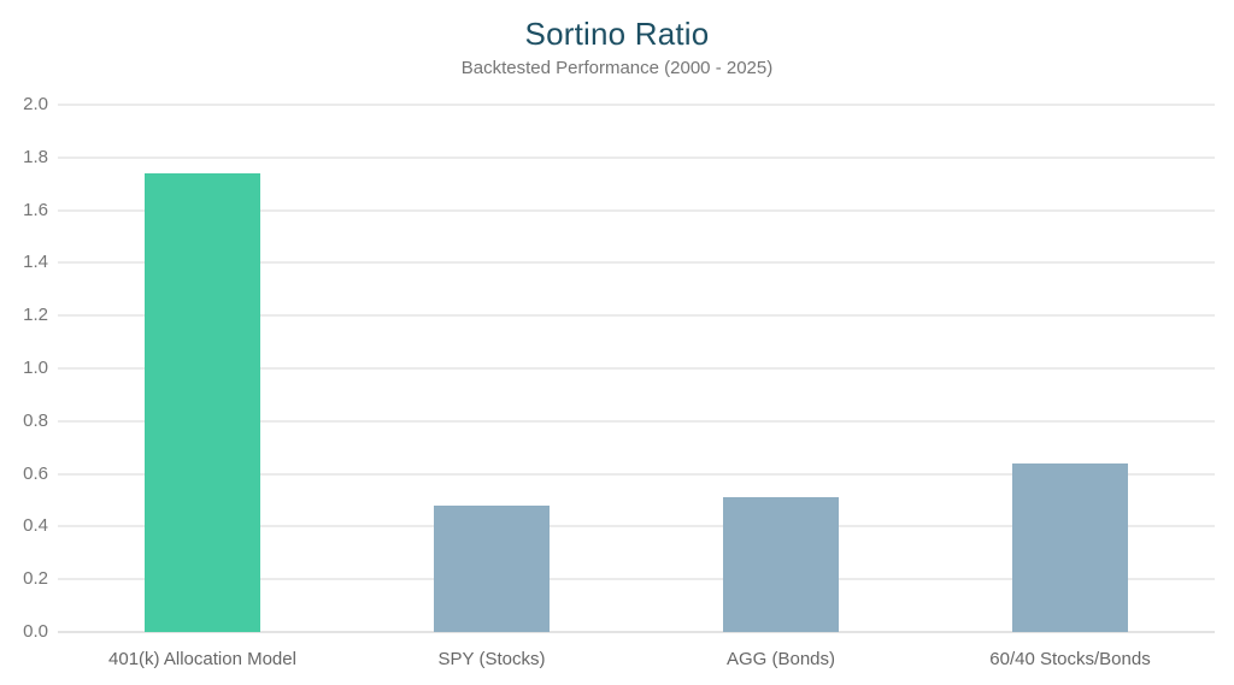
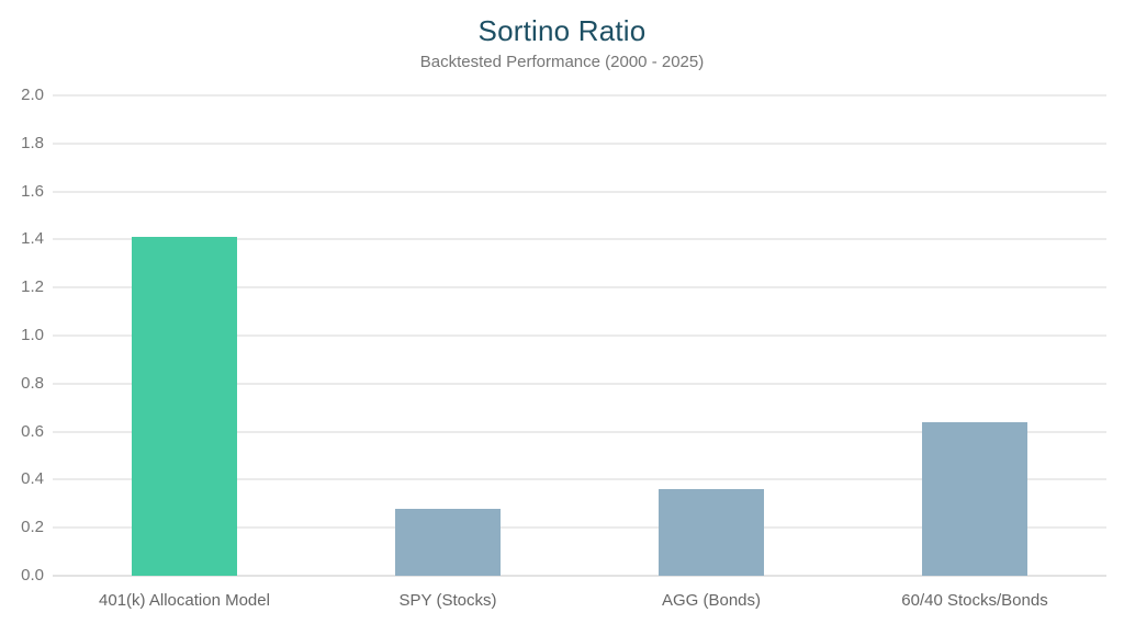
401(k) Allocation Model: 1.74 -> 1.41
SPY (Stocks): 0.48 -> 0.28
AGG (Bonds): 0.51 -> 0.36
